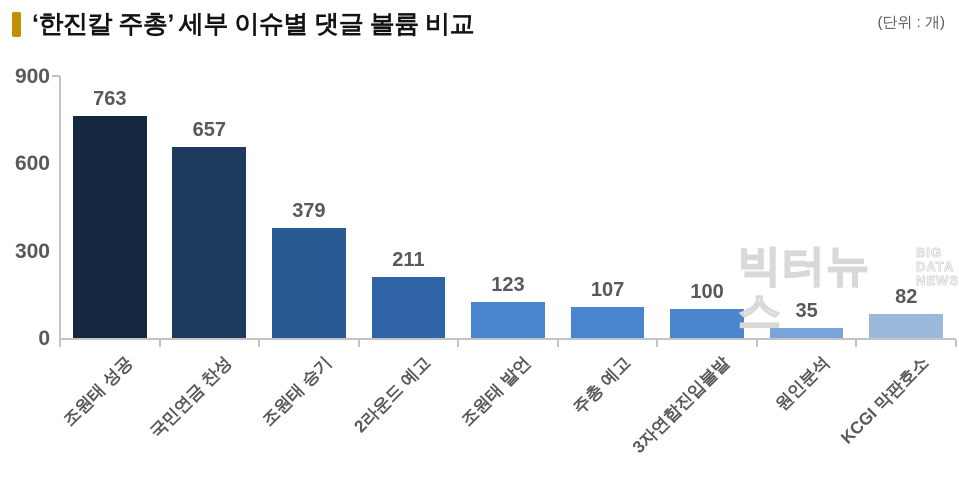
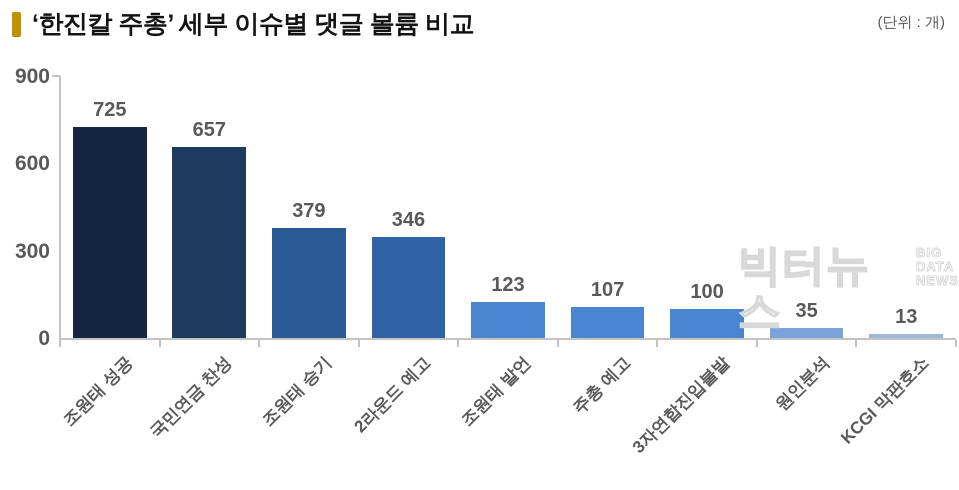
조원태 성공: 763 -> 725
2라운드 예고: 211 -> 346
KCGI 막판호소: 82 -> 13
